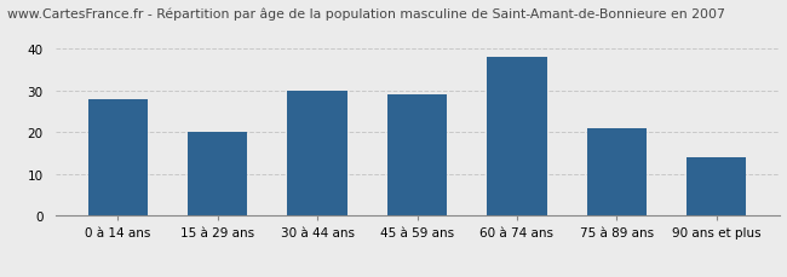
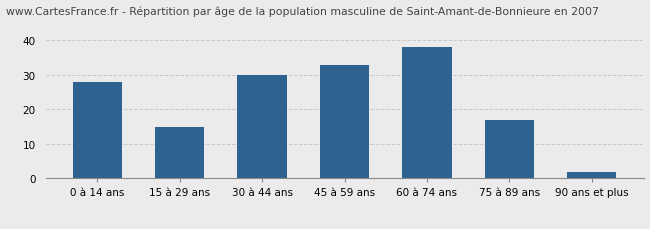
15 à 29 ans: 20 -> 15
45 à 59 ans: 29 -> 33
75 à 89 ans: 21 -> 17
90 ans et plus: 14 -> 2
